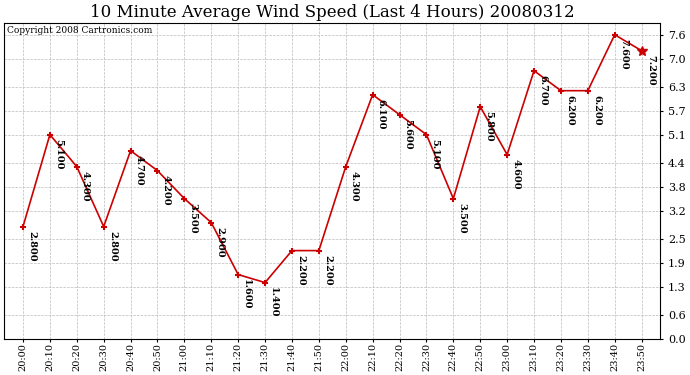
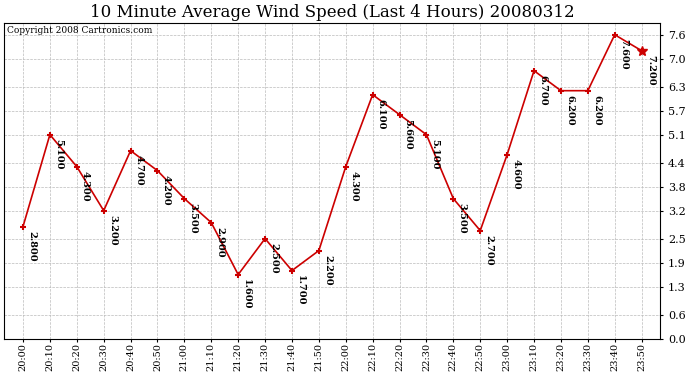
20:30: 2.800 -> 3.200
21:30: 1.400 -> 2.500
21:40: 2.200 -> 1.700
22:50: 5.800 -> 2.700
